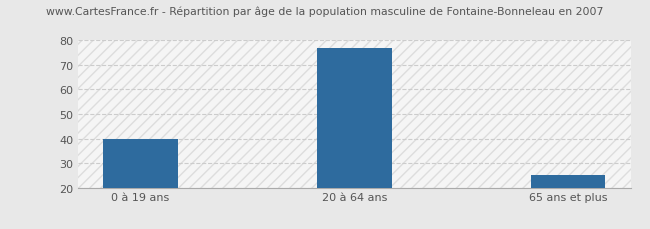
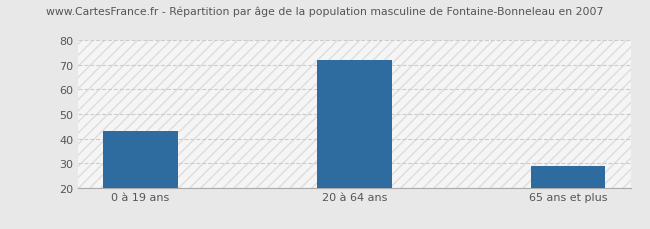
0 à 19 ans: 40 -> 43
20 à 64 ans: 77 -> 72
65 ans et plus: 25 -> 29
